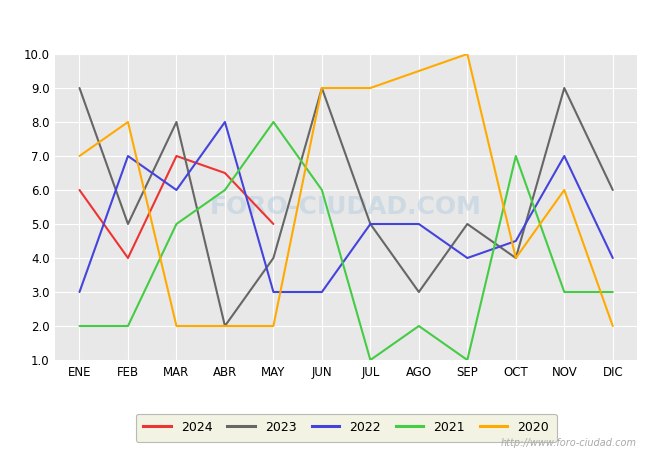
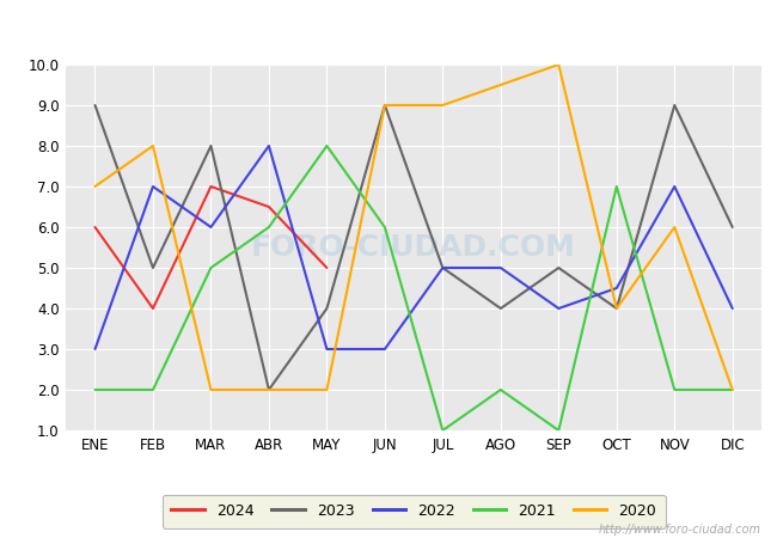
2023/AGO: 3 -> 4
2021/NOV: 3 -> 2
2021/DIC: 3 -> 2
